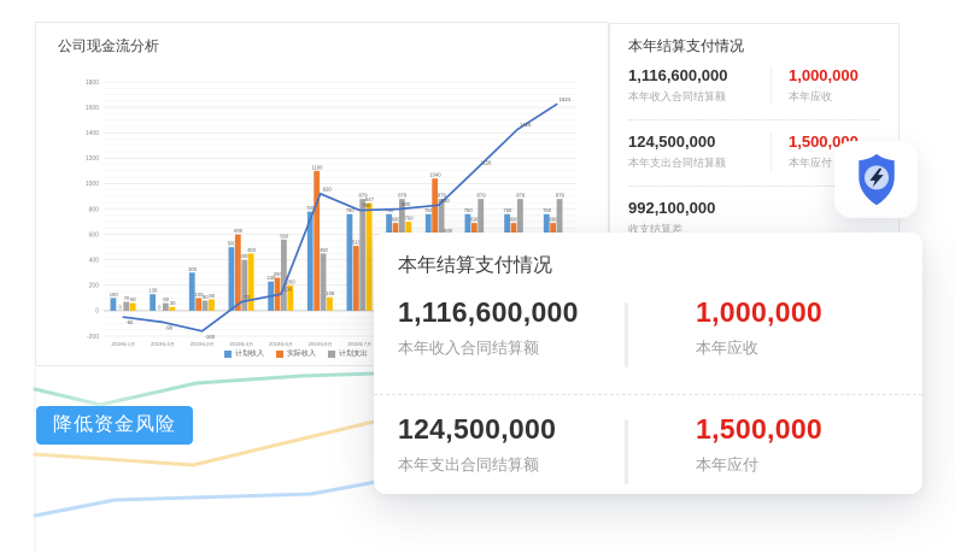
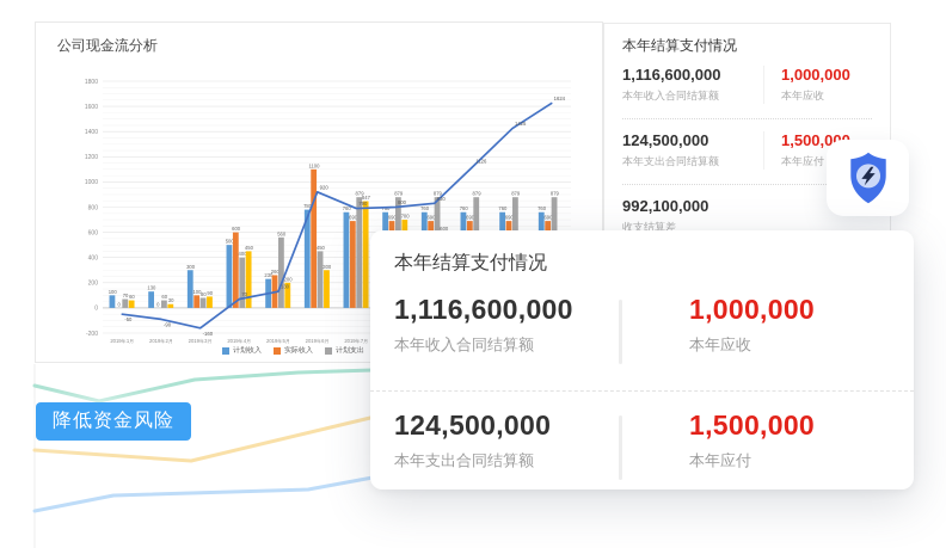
实际支出/2019年6月: 106 -> 300
实际收入/2019年7月: 510 -> 690
实际收入/2019年9月: 1040 -> 690
